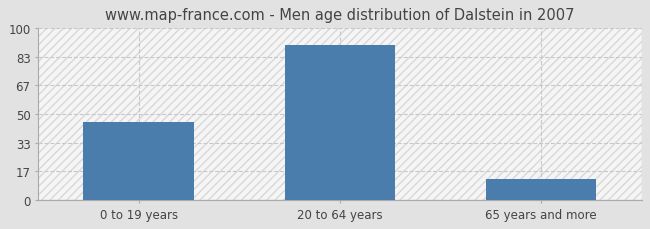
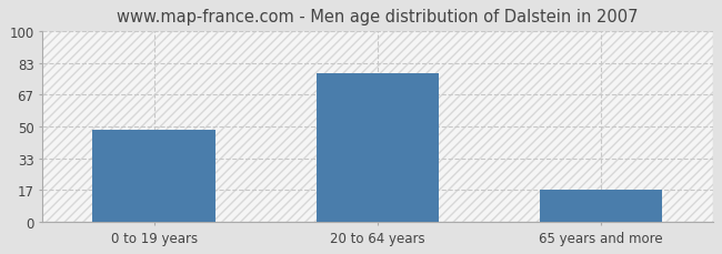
0 to 19 years: 45 -> 48
20 to 64 years: 90 -> 78
65 years and more: 12 -> 17
